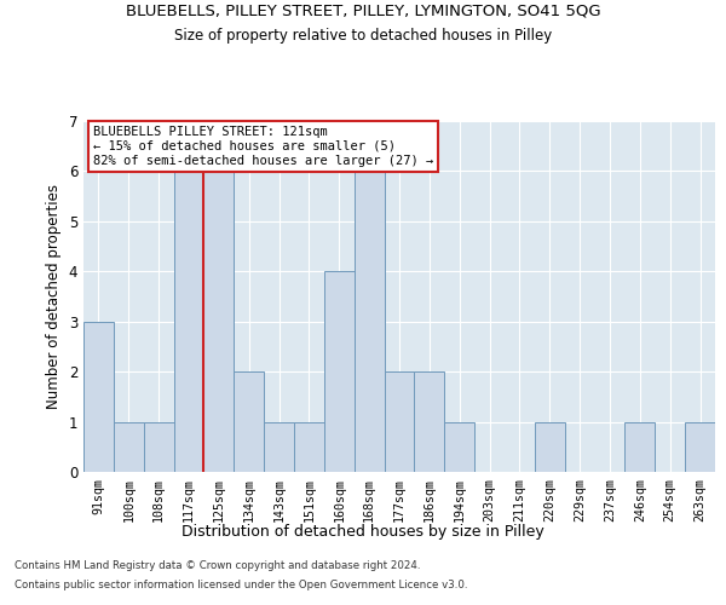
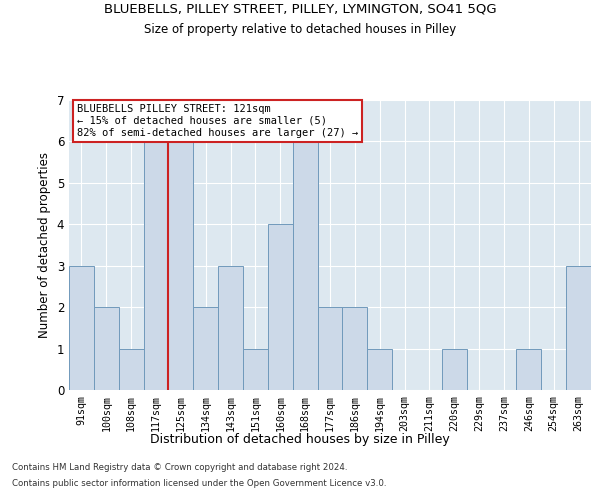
100sqm: 1 -> 2
143sqm: 1 -> 3
263sqm: 1 -> 3
